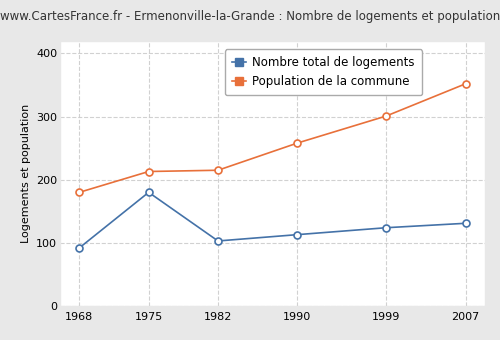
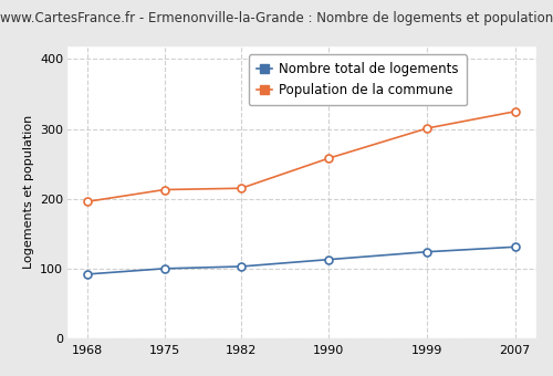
Population de la commune/1968: 180 -> 196
Nombre total de logements/1975: 180 -> 100
Population de la commune/2007: 352 -> 325
